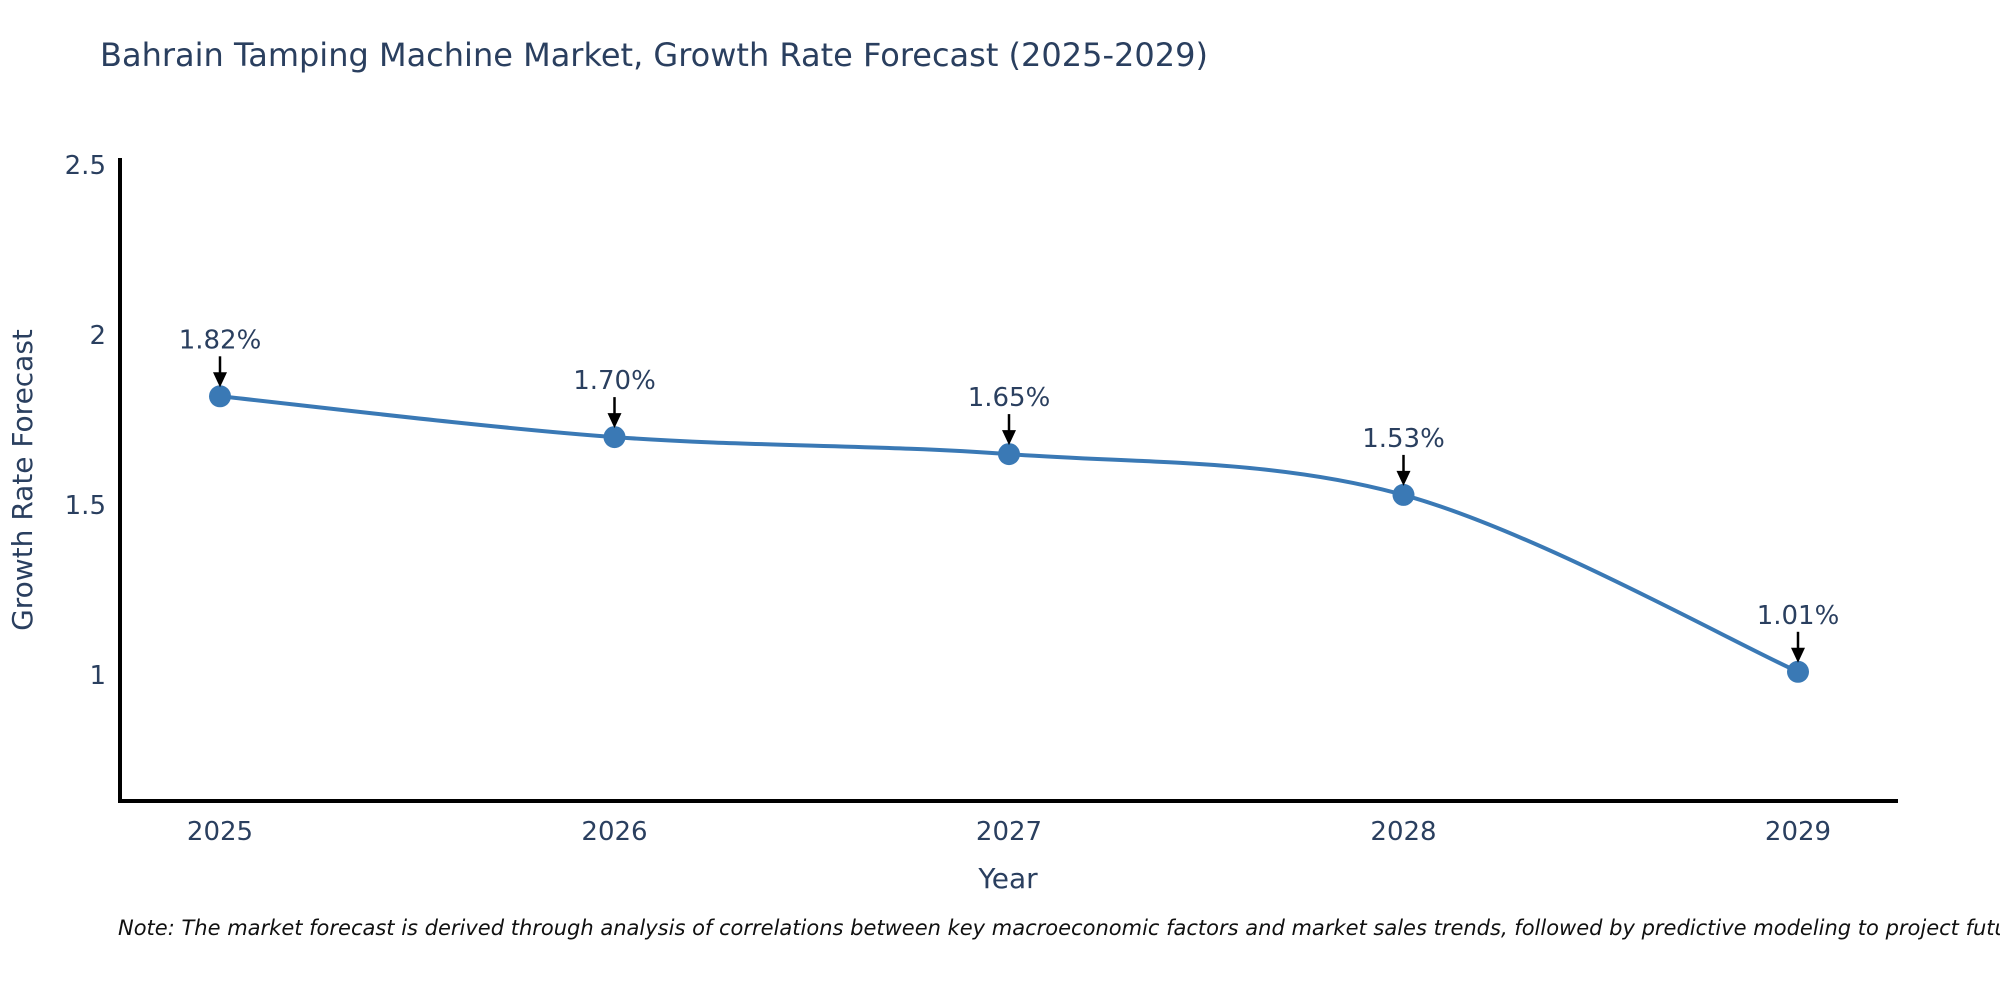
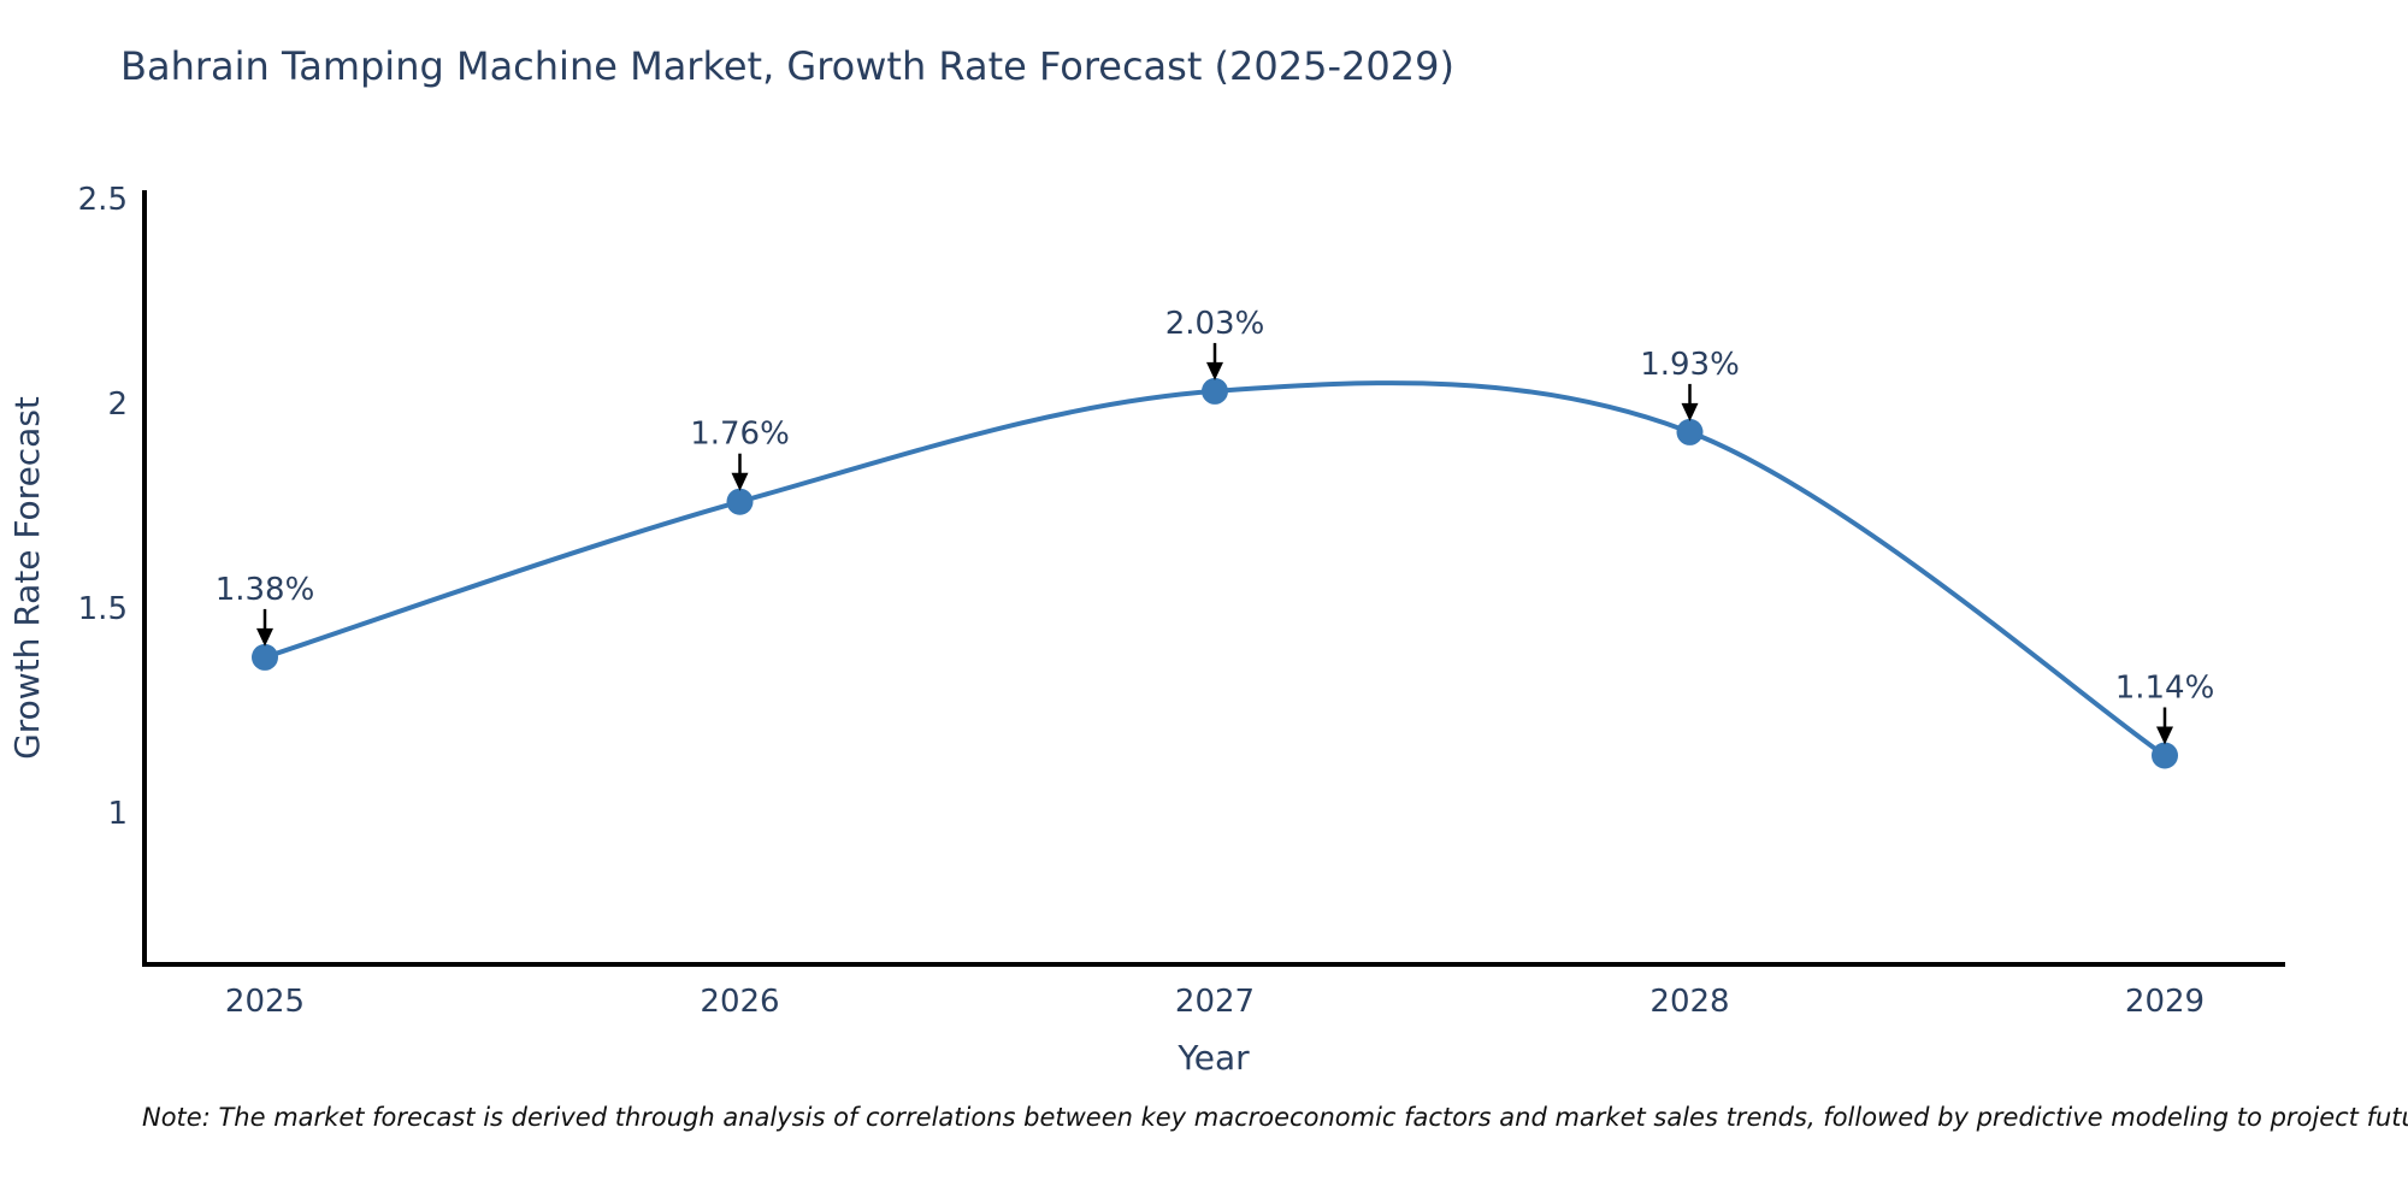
2025: 1.82% -> 1.38%
2026: 1.70% -> 1.76%
2027: 1.65% -> 2.03%
2028: 1.53% -> 1.93%
2029: 1.01% -> 1.14%
